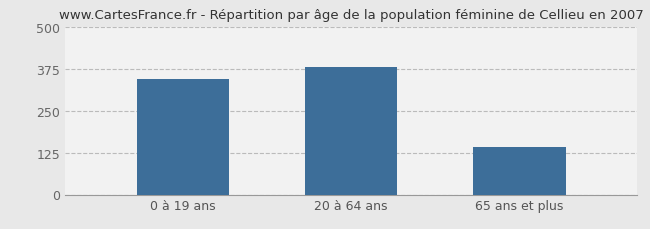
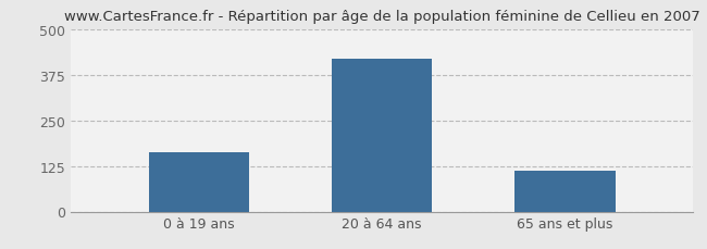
0 à 19 ans: 345 -> 162
20 à 64 ans: 380 -> 418
65 ans et plus: 140 -> 113
